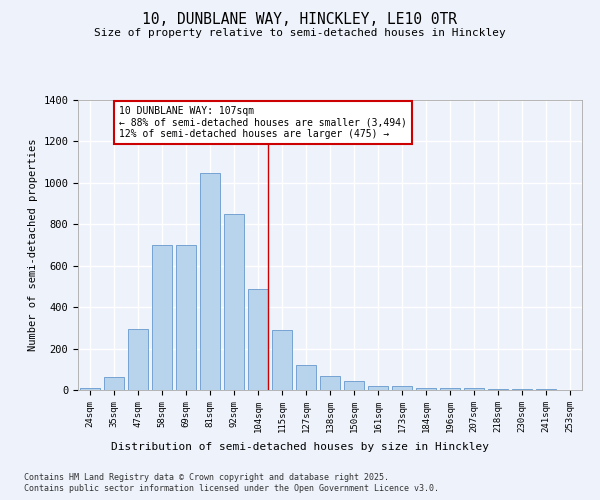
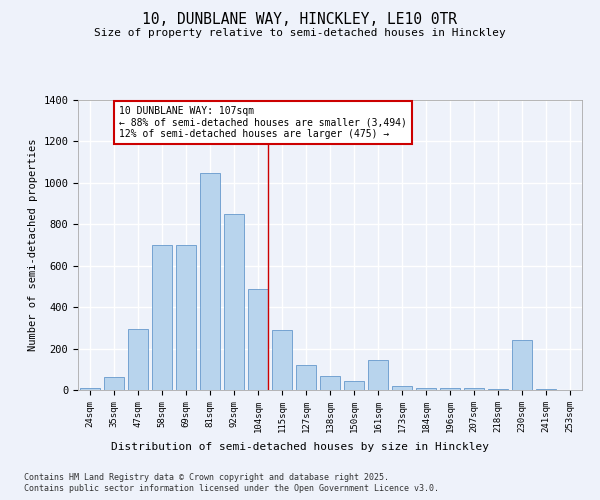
161sqm: 20 -> 145
230sqm: 5 -> 240
